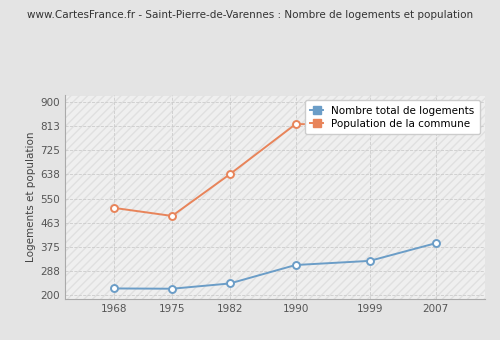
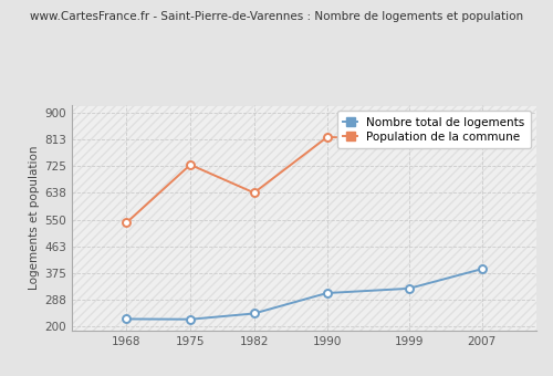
Population de la commune/1968: 516 -> 540
Population de la commune/1975: 487 -> 730
